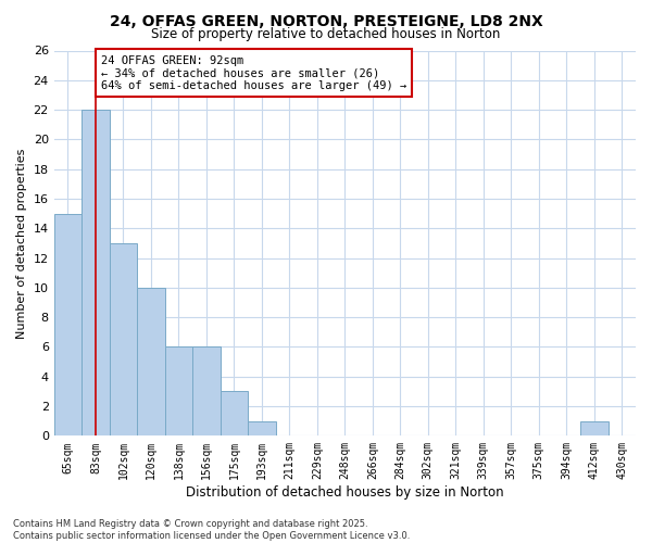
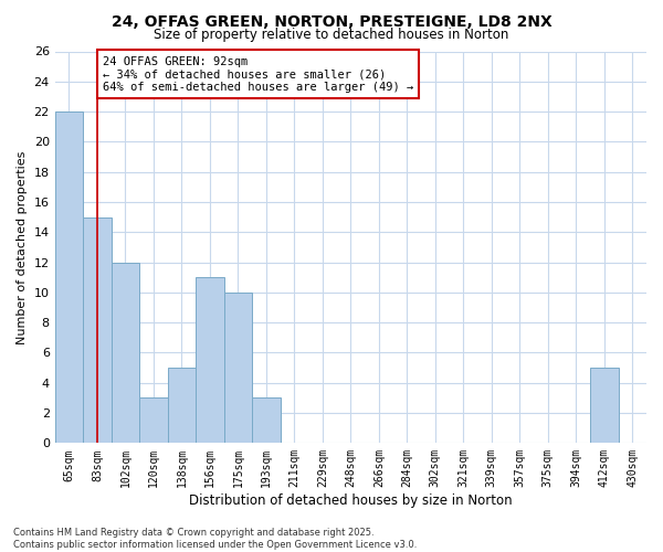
65sqm: 15 -> 22
83sqm: 22 -> 15
102sqm: 13 -> 12
120sqm: 10 -> 3
138sqm: 6 -> 5
156sqm: 6 -> 11
175sqm: 3 -> 10
193sqm: 1 -> 3
412sqm: 1 -> 5
